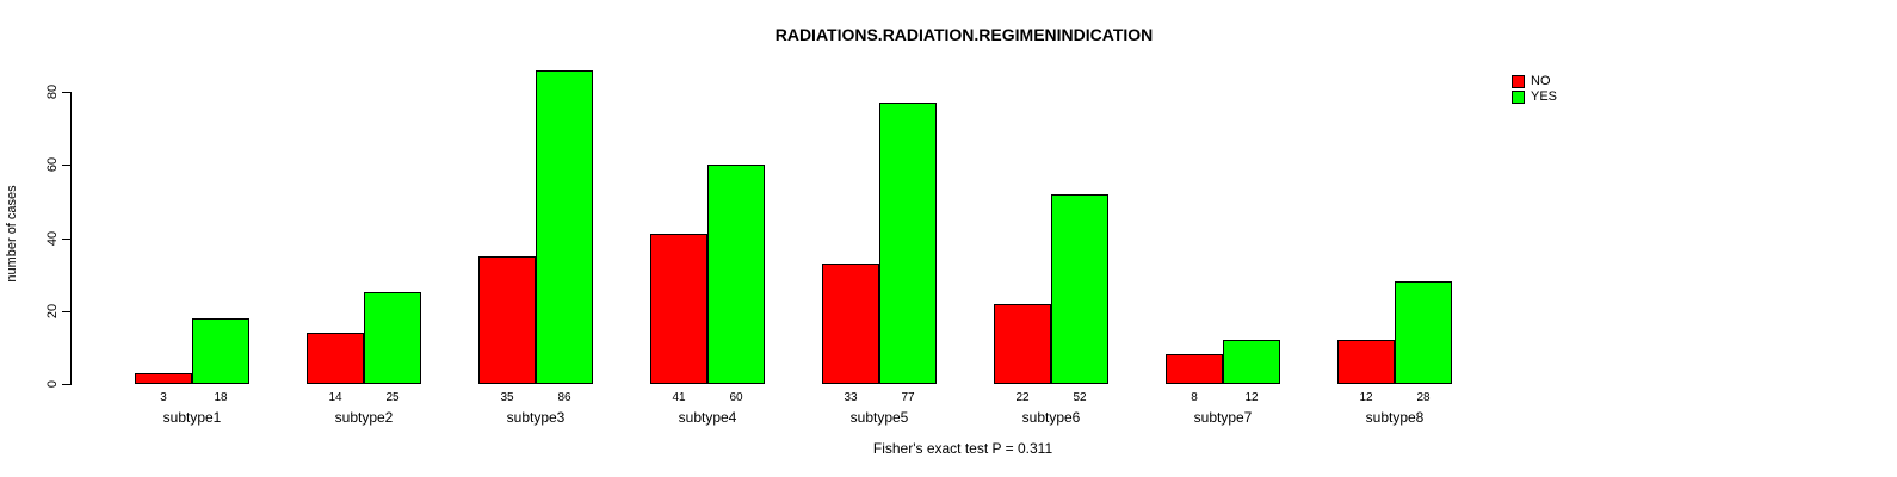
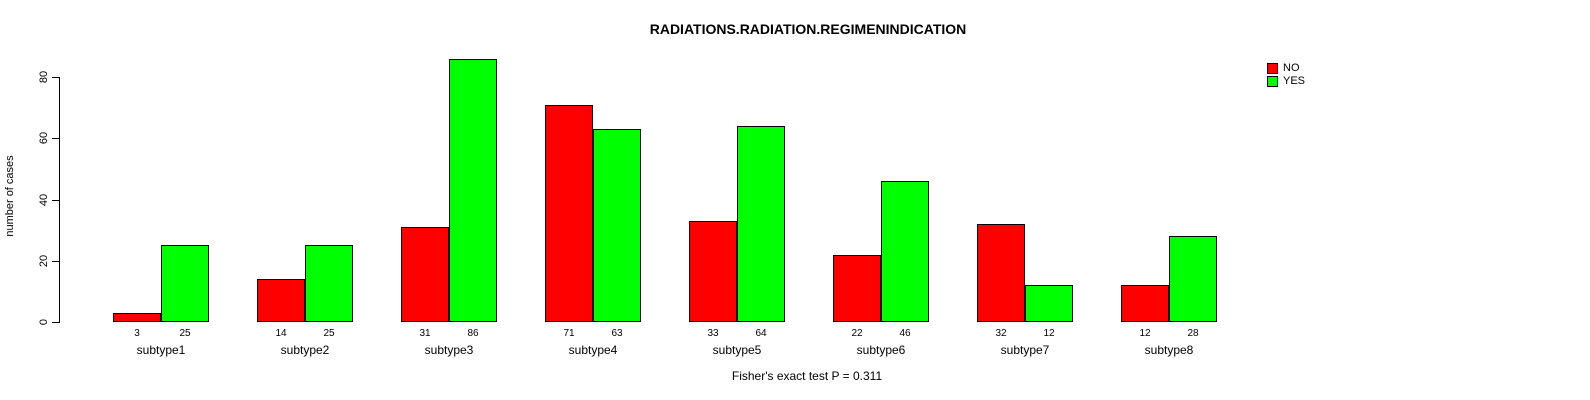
YES/subtype1: 18 -> 25
NO/subtype3: 35 -> 31
NO/subtype4: 41 -> 71
YES/subtype4: 60 -> 63
YES/subtype5: 77 -> 64
YES/subtype6: 52 -> 46
NO/subtype7: 8 -> 32
